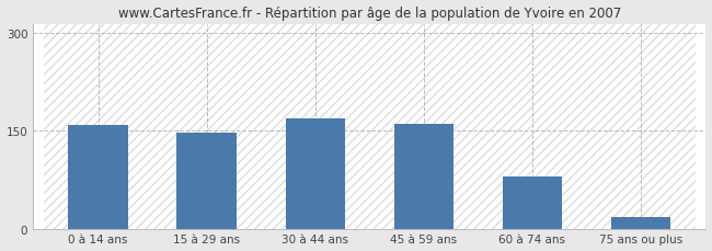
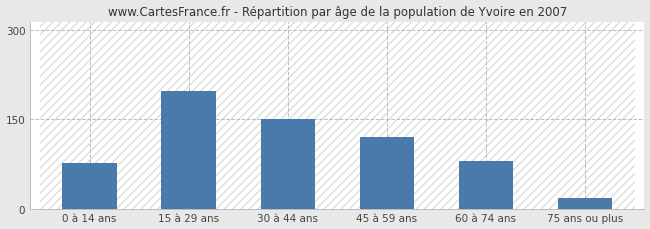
0 à 14 ans: 159 -> 76
15 à 29 ans: 147 -> 198
30 à 44 ans: 170 -> 150
45 à 59 ans: 161 -> 120
